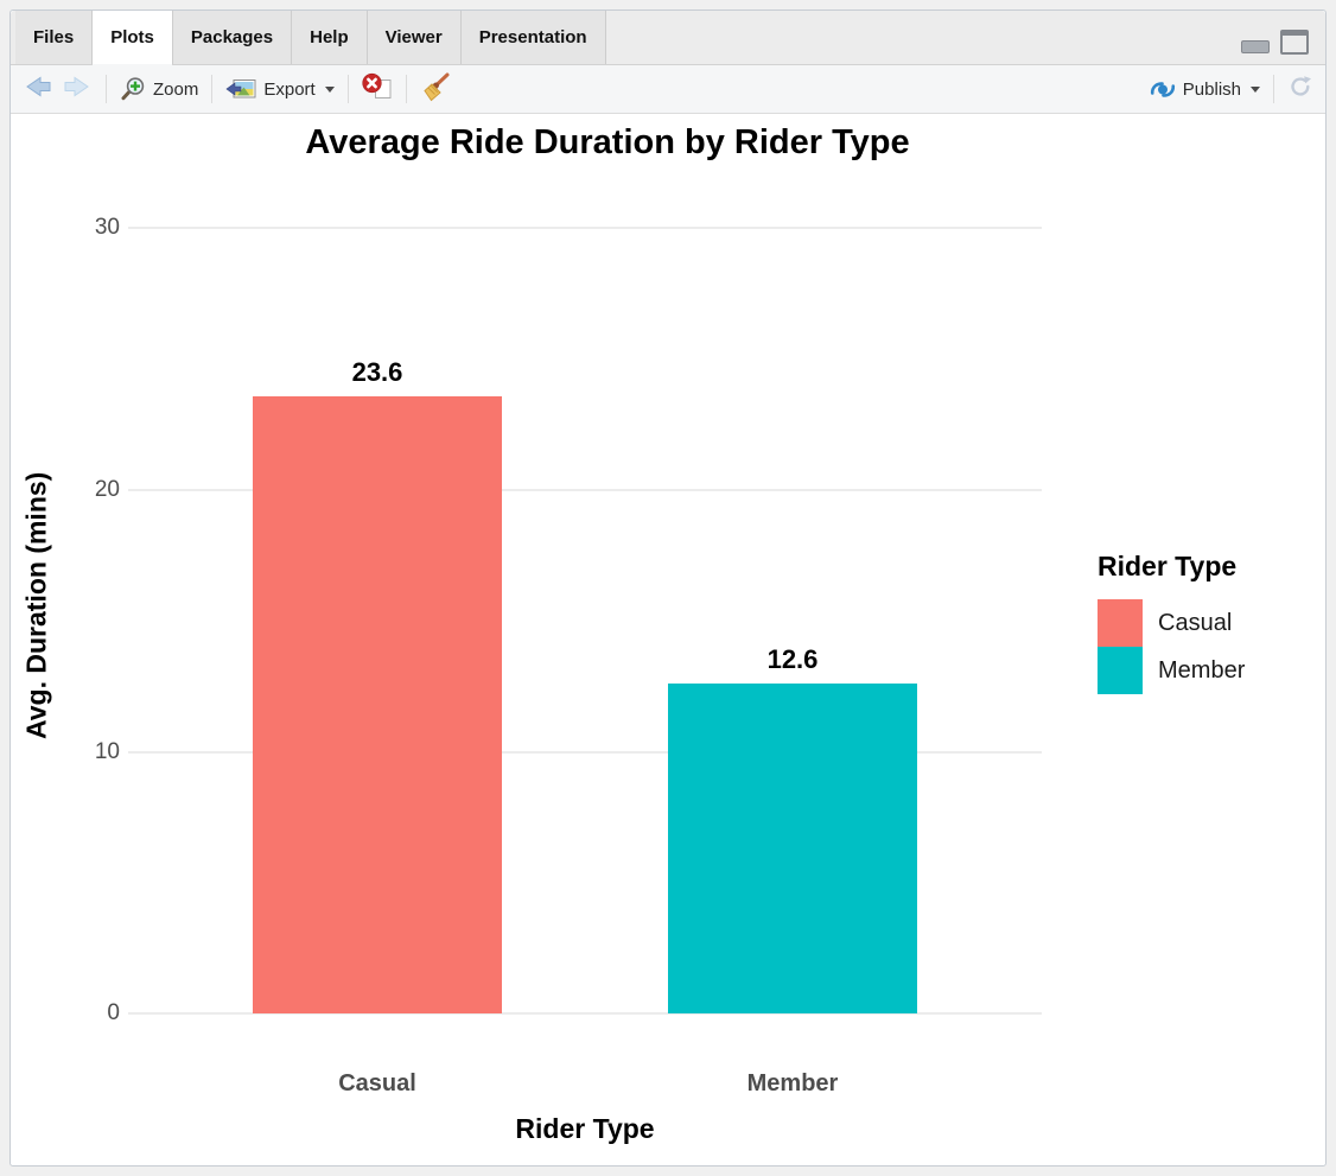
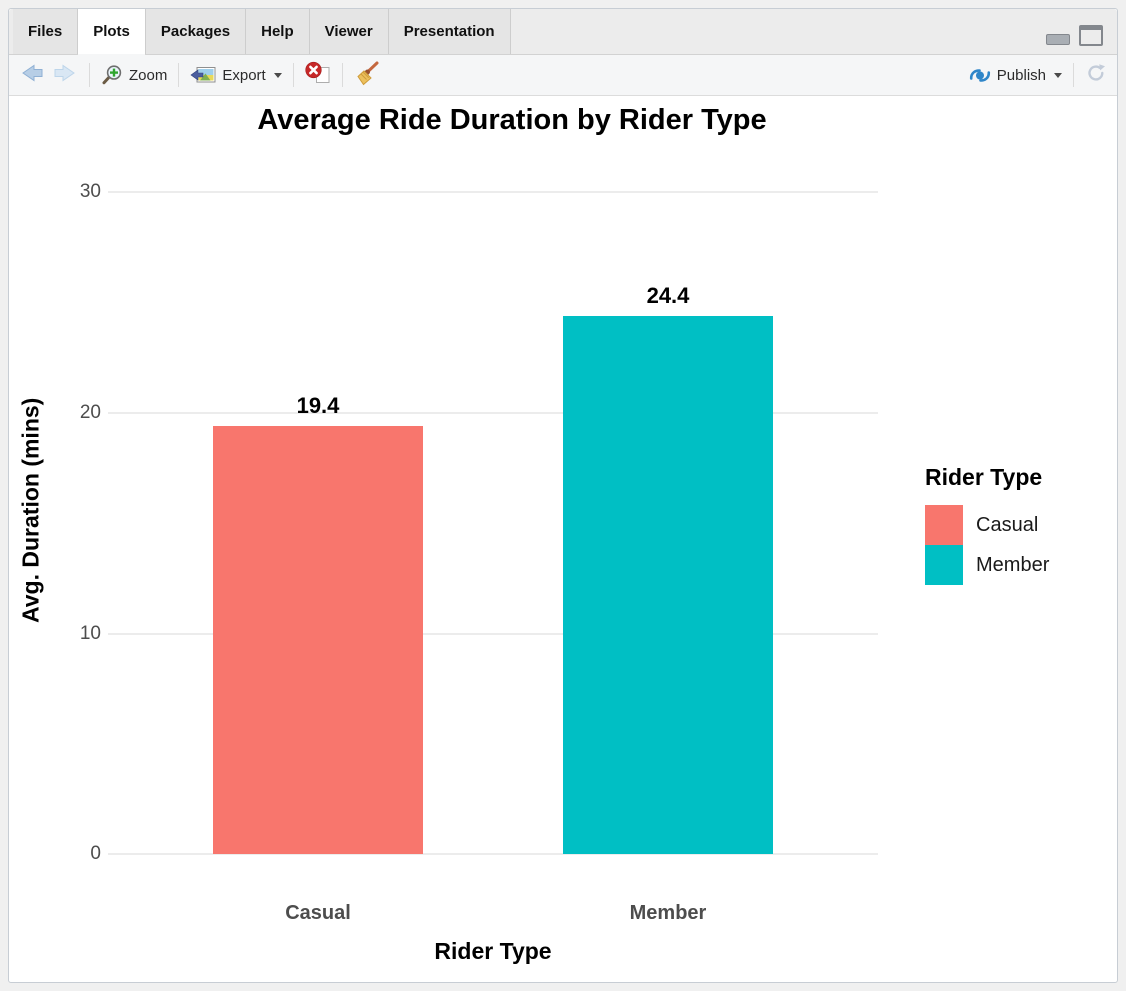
Casual: 23.6 -> 19.4
Member: 12.6 -> 24.4
